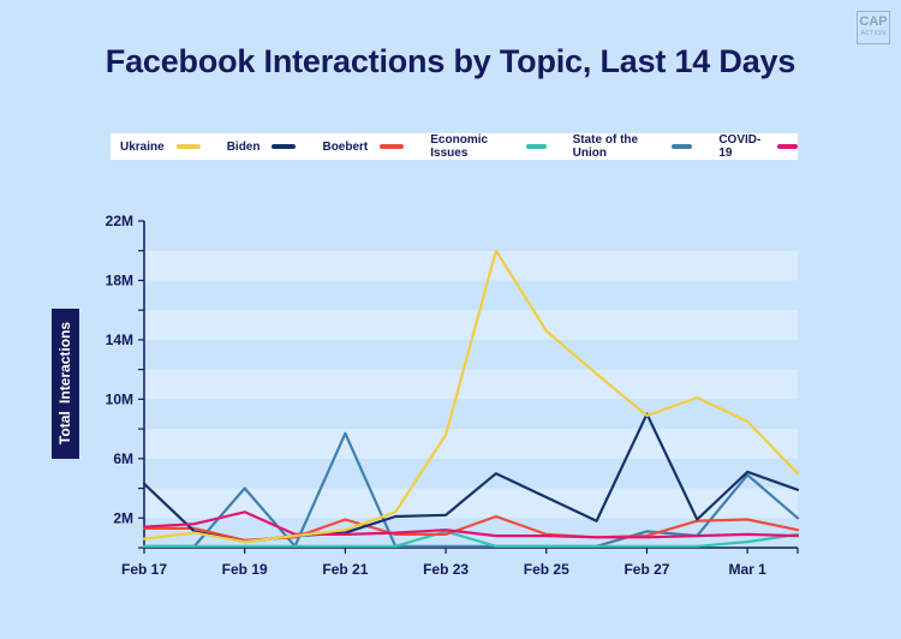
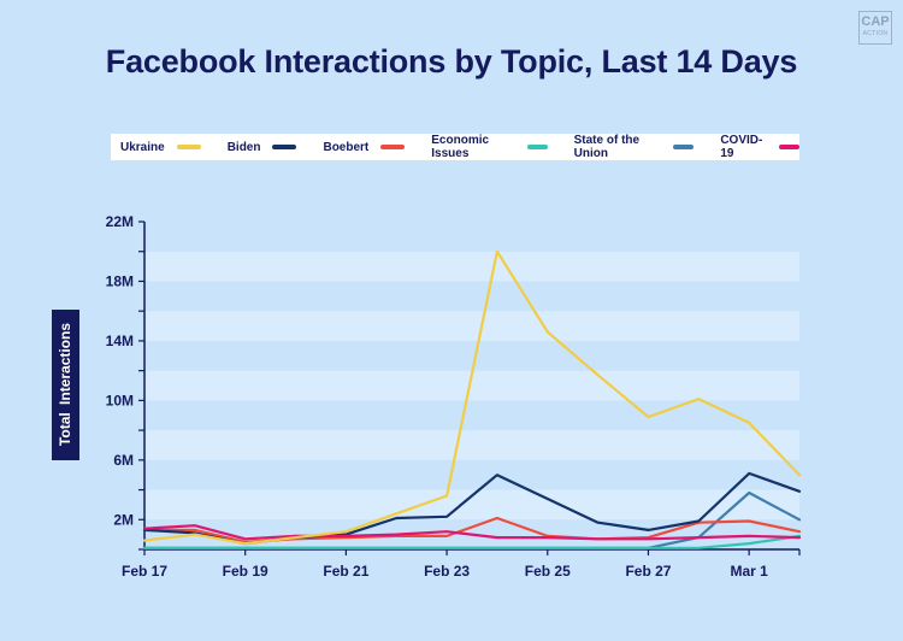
Biden/Feb 17: 4.3M -> 1.3M
State of the Union/Feb 19: 4.0M -> 0.1M
COVID-19/Feb 19: 2.4M -> 0.7M
Boebert/Feb 21: 1.9M -> 0.8M
State of the Union/Feb 21: 7.7M -> 0.1M
Ukraine/Feb 23: 7.6M -> 3.6M
Economic Issues/Feb 23: 1.1M -> 0.1M
Biden/Feb 27: 9.0M -> 1.3M
State of the Union/Feb 27: 1.1M -> 0.1M
State of the Union/Mar 1: 4.9M -> 3.8M
